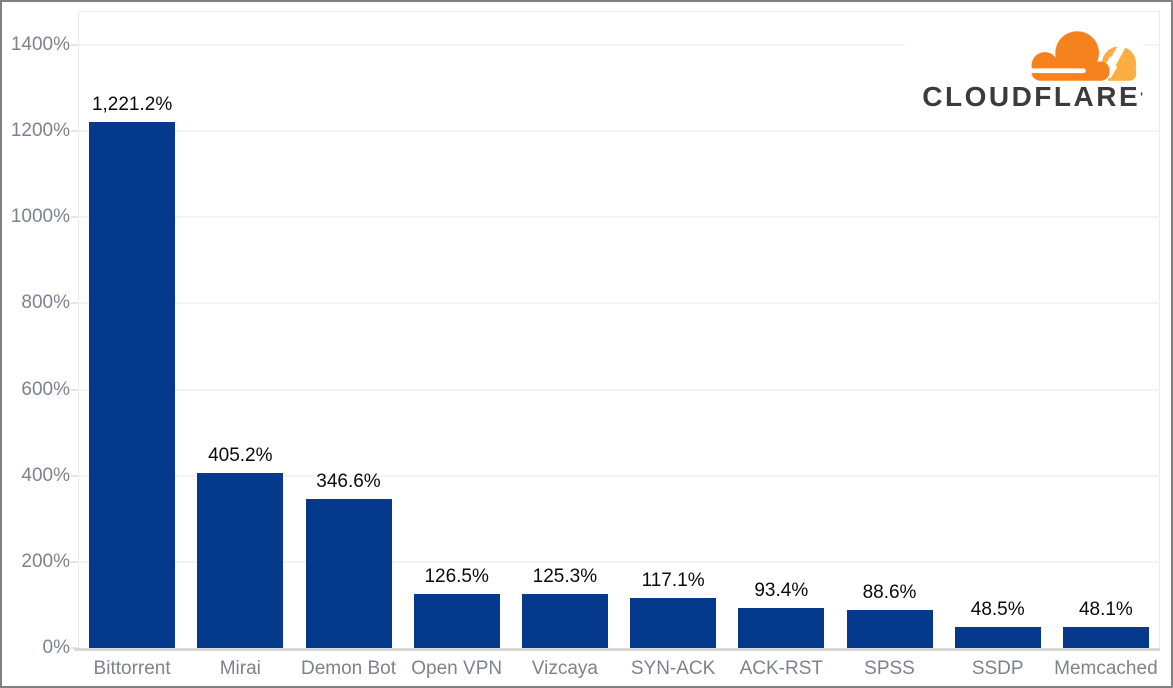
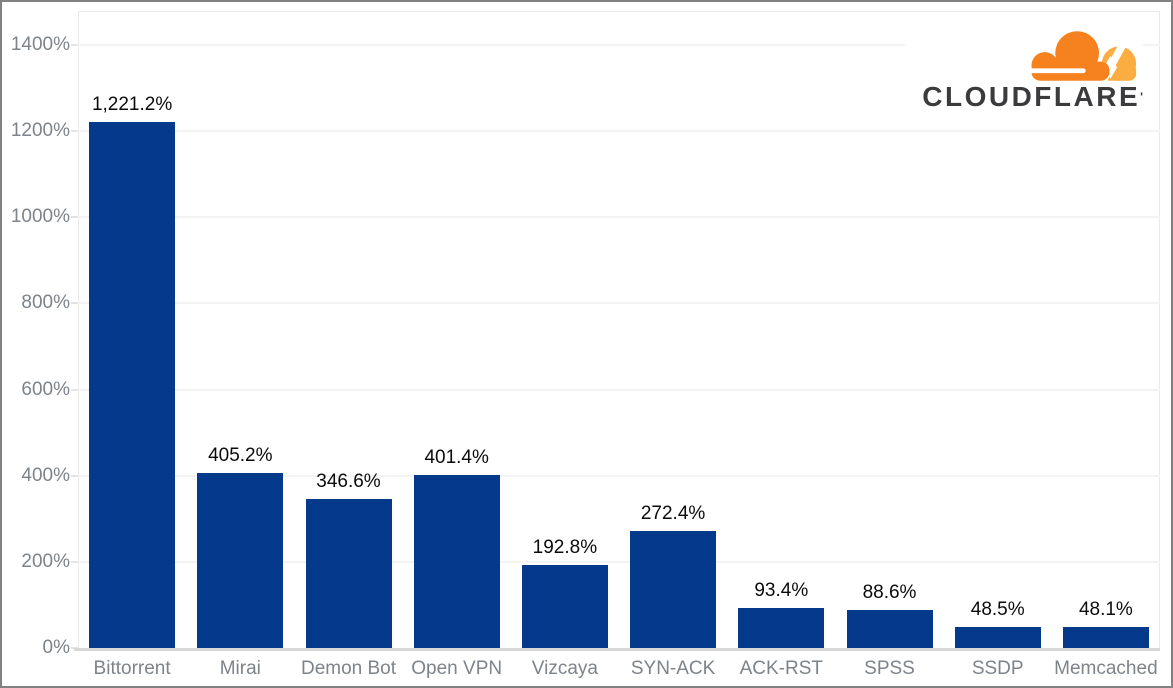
Open VPN: 126.5% -> 401.4%
Vizcaya: 125.3% -> 192.8%
SYN-ACK: 117.1% -> 272.4%
